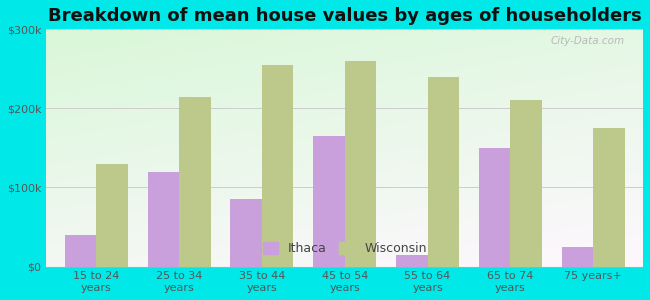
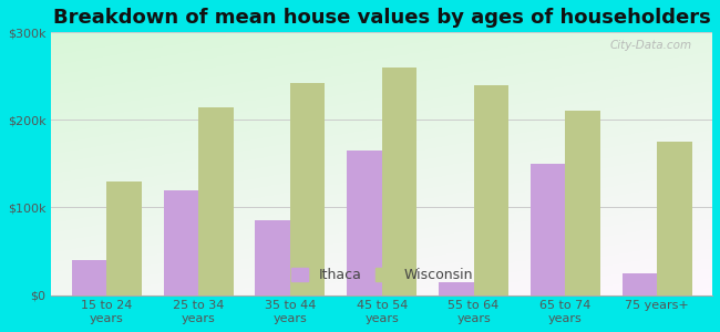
Wisconsin/35 to 44 years: $255k -> $242k
